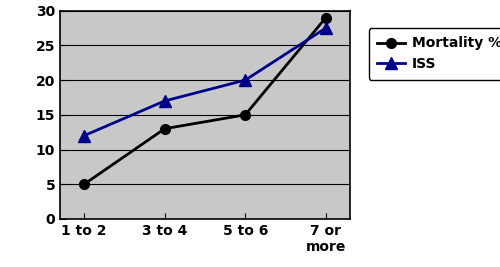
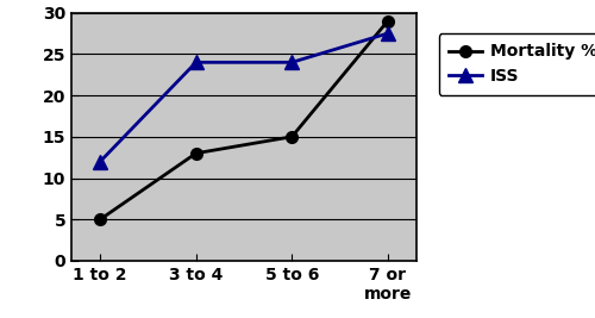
ISS/3 to 4: 17.0 -> 24.0
ISS/5 to 6: 20.0 -> 24.0
